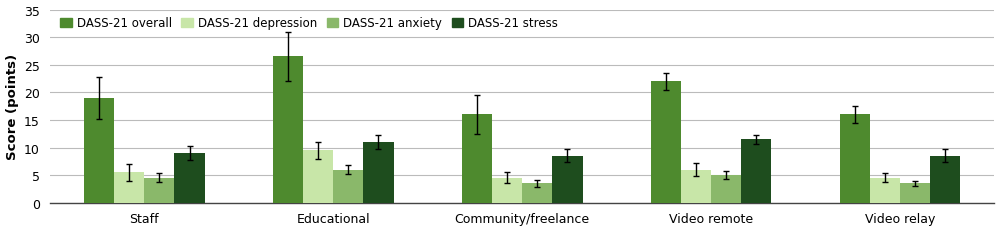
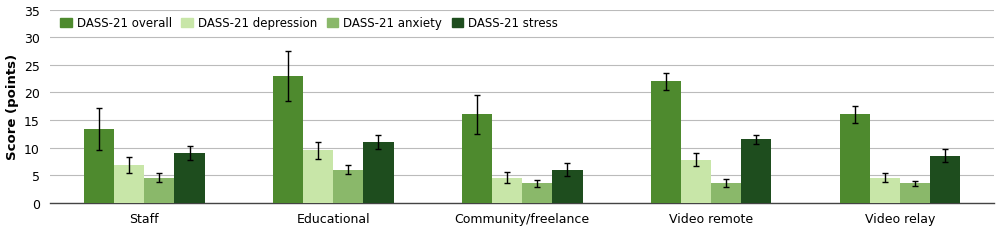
DASS-21 overall/Staff: 19.0 -> 13.4
DASS-21 depression/Staff: 5.5 -> 6.8
DASS-21 overall/Educational: 26.5 -> 23.0
DASS-21 stress/Community/freelance: 8.5 -> 6.0
DASS-21 depression/Video remote: 6.0 -> 7.8
DASS-21 anxiety/Video remote: 5.0 -> 3.6
